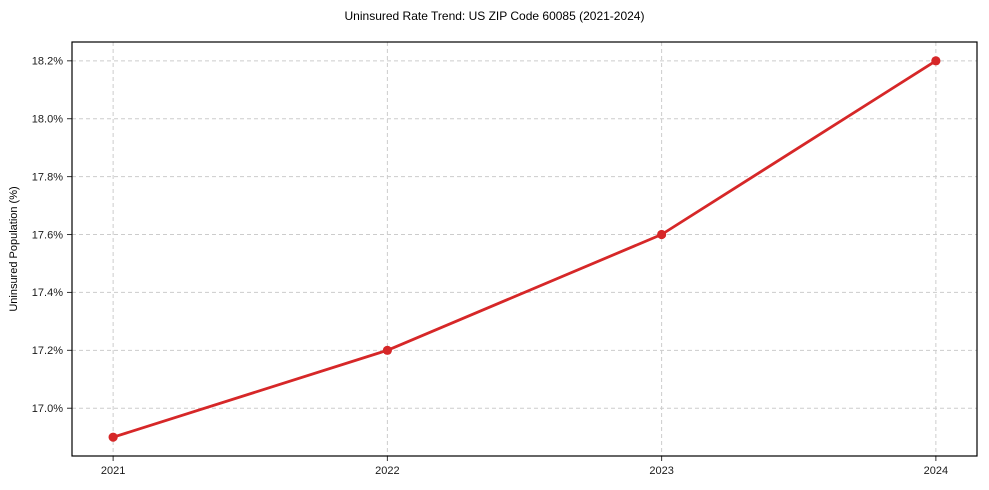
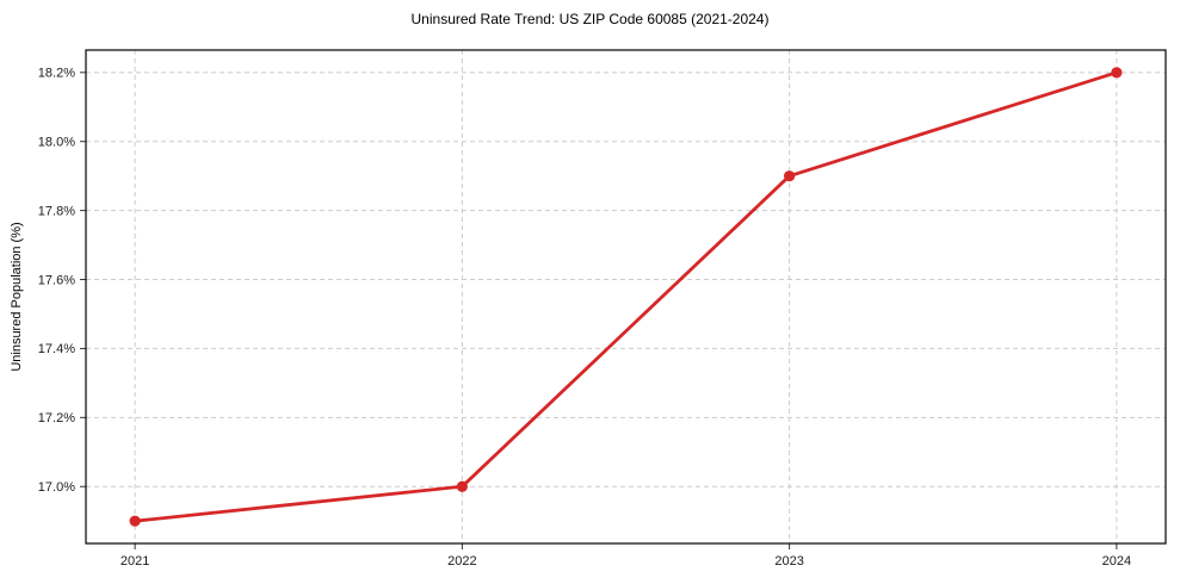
2022: 17.2% -> 17.0%
2023: 17.6% -> 17.9%
